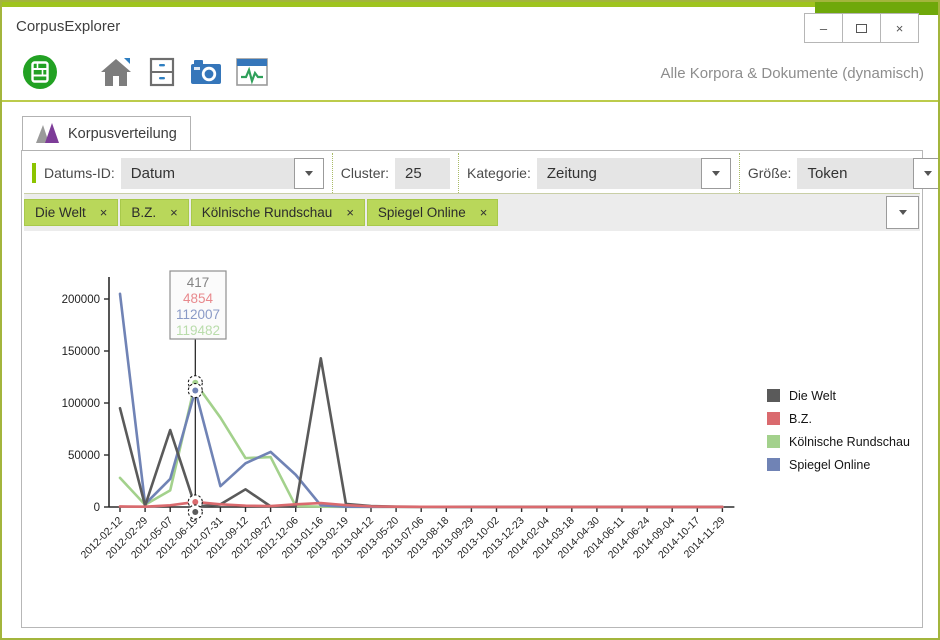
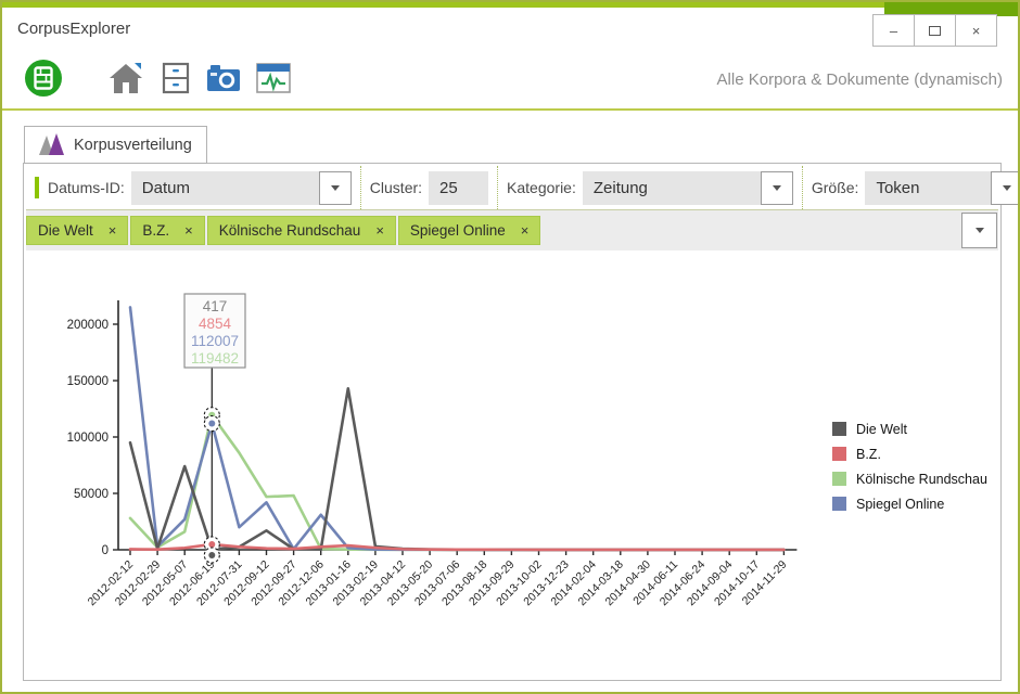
Spiegel Online/2012-02-12: 205000 -> 215000
Spiegel Online/2012-09-27: 53000 -> 1000
